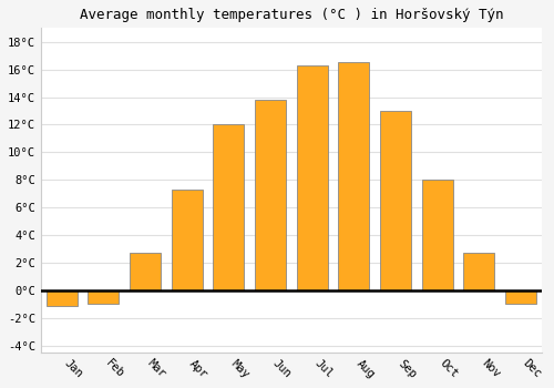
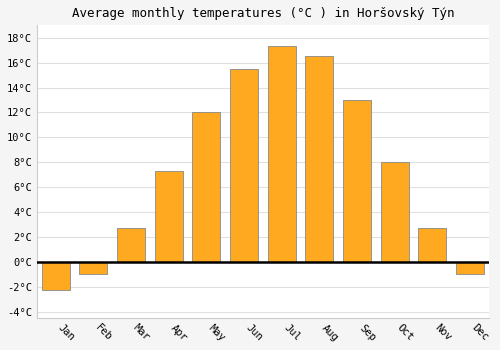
Jan: -1.1°C -> -2.3°C
Jun: 13.8°C -> 15.5°C
Jul: 16.3°C -> 17.3°C
